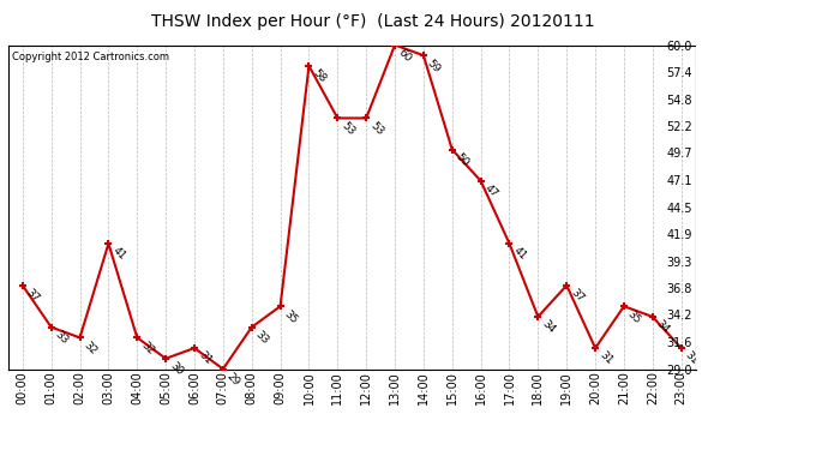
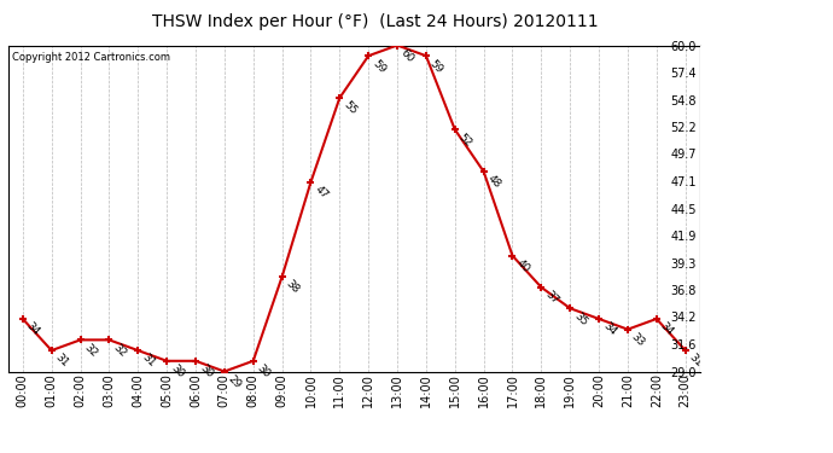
00:00: 37 -> 34
01:00: 33 -> 31
03:00: 41 -> 32
04:00: 32 -> 31
06:00: 31 -> 30
08:00: 33 -> 30
09:00: 35 -> 38
10:00: 58 -> 47
11:00: 53 -> 55
12:00: 53 -> 59
15:00: 50 -> 52
16:00: 47 -> 48
17:00: 41 -> 40
18:00: 34 -> 37
19:00: 37 -> 35
20:00: 31 -> 34
21:00: 35 -> 33
